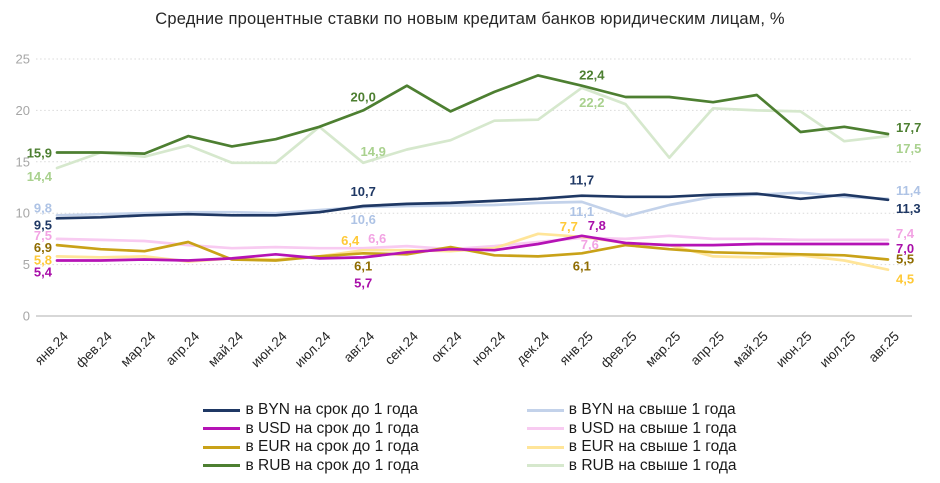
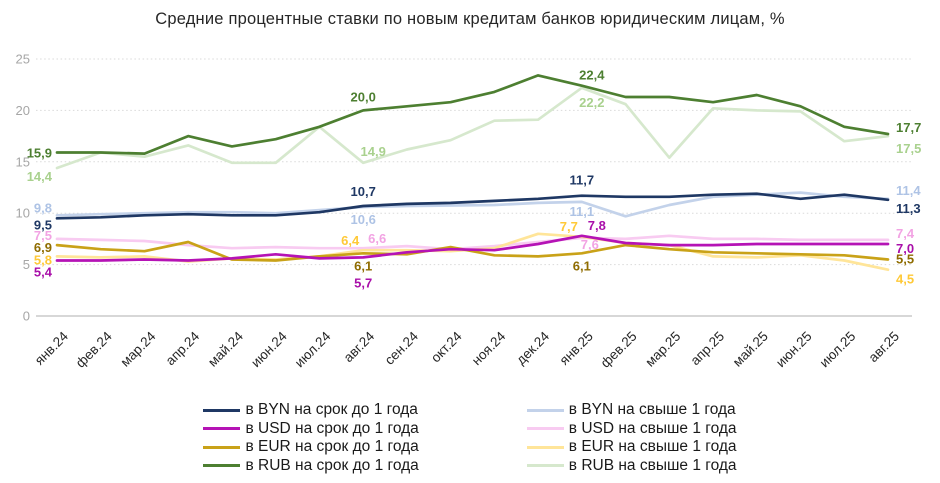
в RUB на срок до 1 года/сен.24: 22.4 -> 20.4
в RUB на срок до 1 года/окт.24: 19.9 -> 20.8
в RUB на срок до 1 года/июн.25: 17.9 -> 20.4
